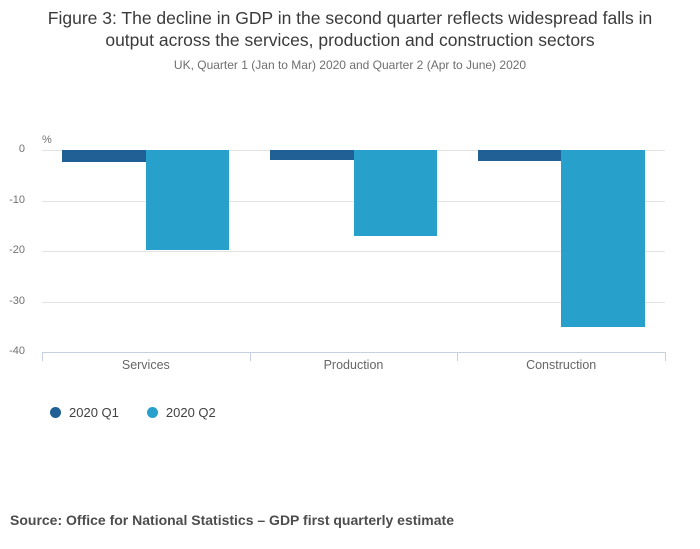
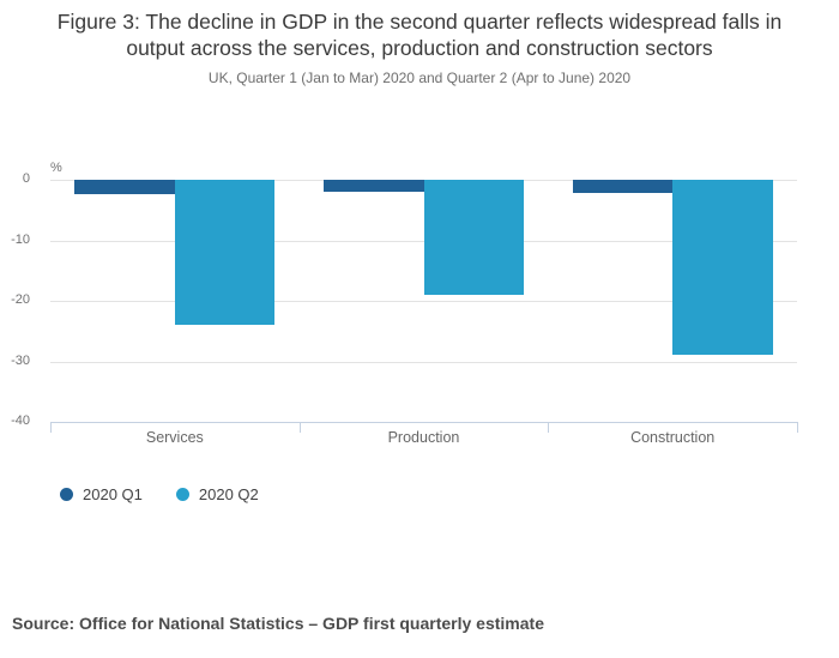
2020 Q2/Services: -20 -> -24
2020 Q2/Production: -17 -> -19
2020 Q2/Construction: -35 -> -29
